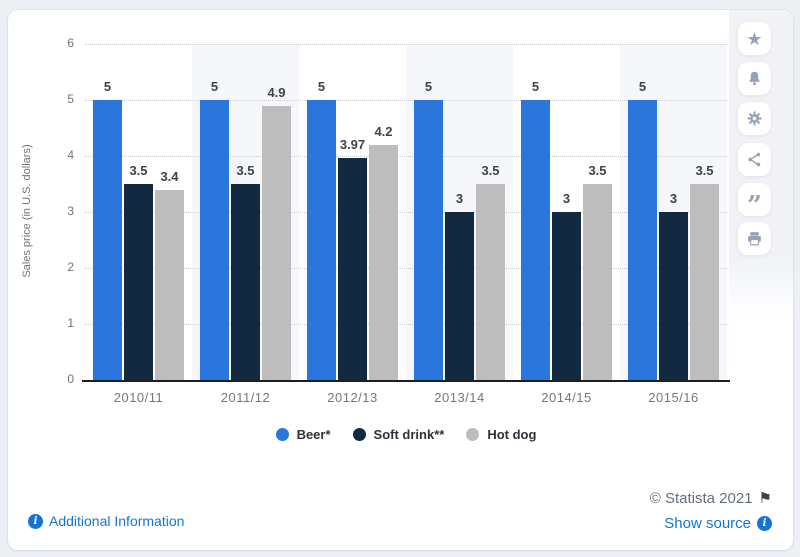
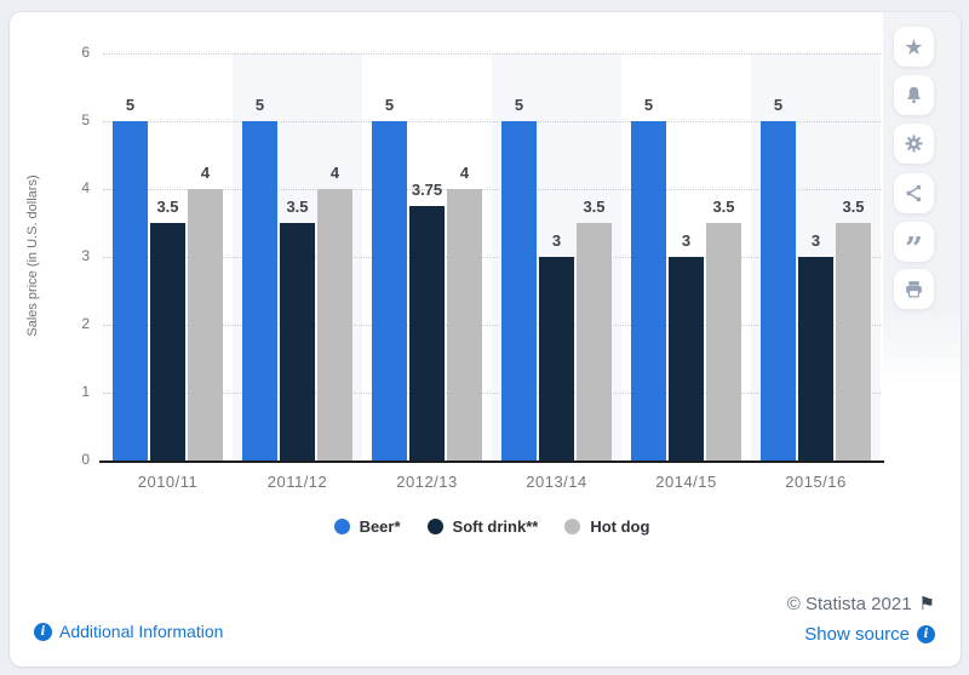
Hot dog/2010/11: 3.4 -> 4
Hot dog/2011/12: 4.9 -> 4
Soft drink**/2012/13: 3.97 -> 3.75
Hot dog/2012/13: 4.2 -> 4
